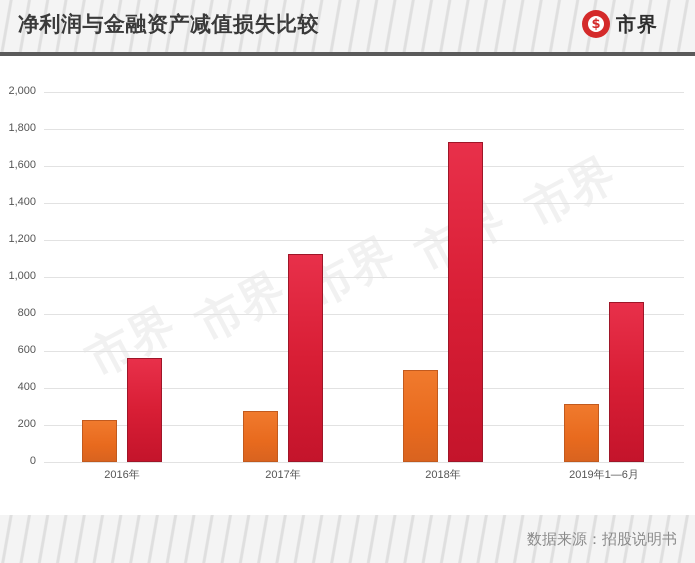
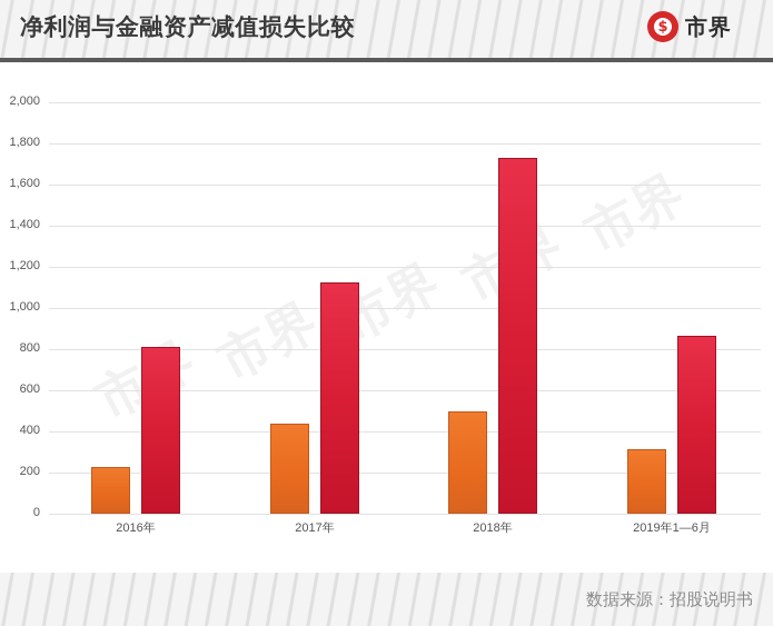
金融资产减值损失（百万欧元）/2016年: 560 -> 810
净利润（百万欧元）/2017年: 280 -> 440
